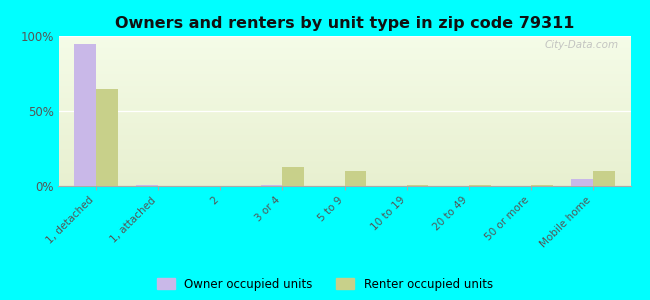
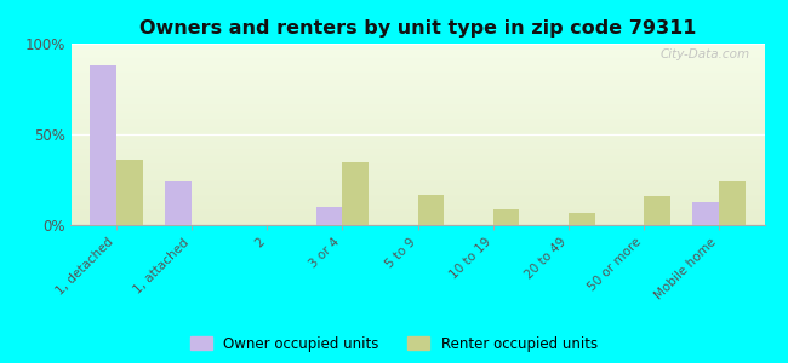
Owner occupied units/1, detached: 95% -> 88%
Renter occupied units/1, detached: 65% -> 36%
Owner occupied units/1, attached: 1% -> 24%
Owner occupied units/3 or 4: 1% -> 10%
Renter occupied units/3 or 4: 13% -> 35%
Renter occupied units/5 to 9: 10% -> 17%
Renter occupied units/10 to 19: 1% -> 9%
Renter occupied units/20 to 49: 1% -> 7%
Renter occupied units/50 or more: 1% -> 16%
Owner occupied units/Mobile home: 5% -> 13%
Renter occupied units/Mobile home: 10% -> 24%
